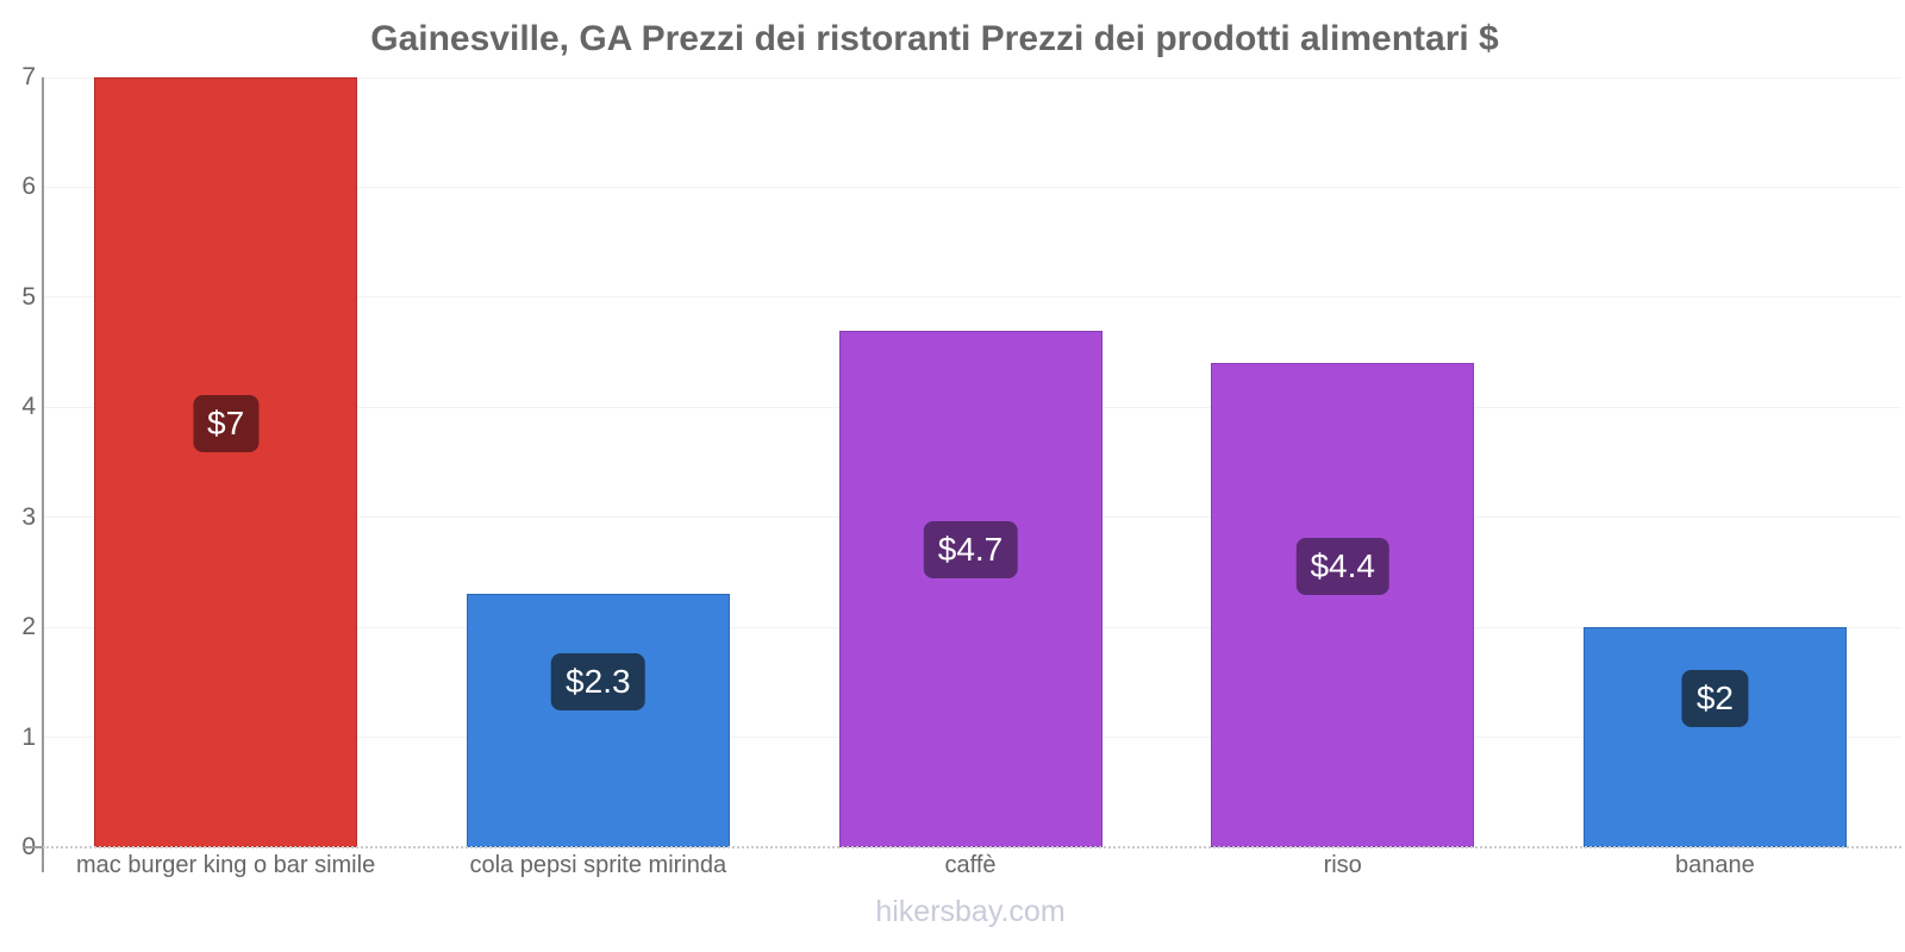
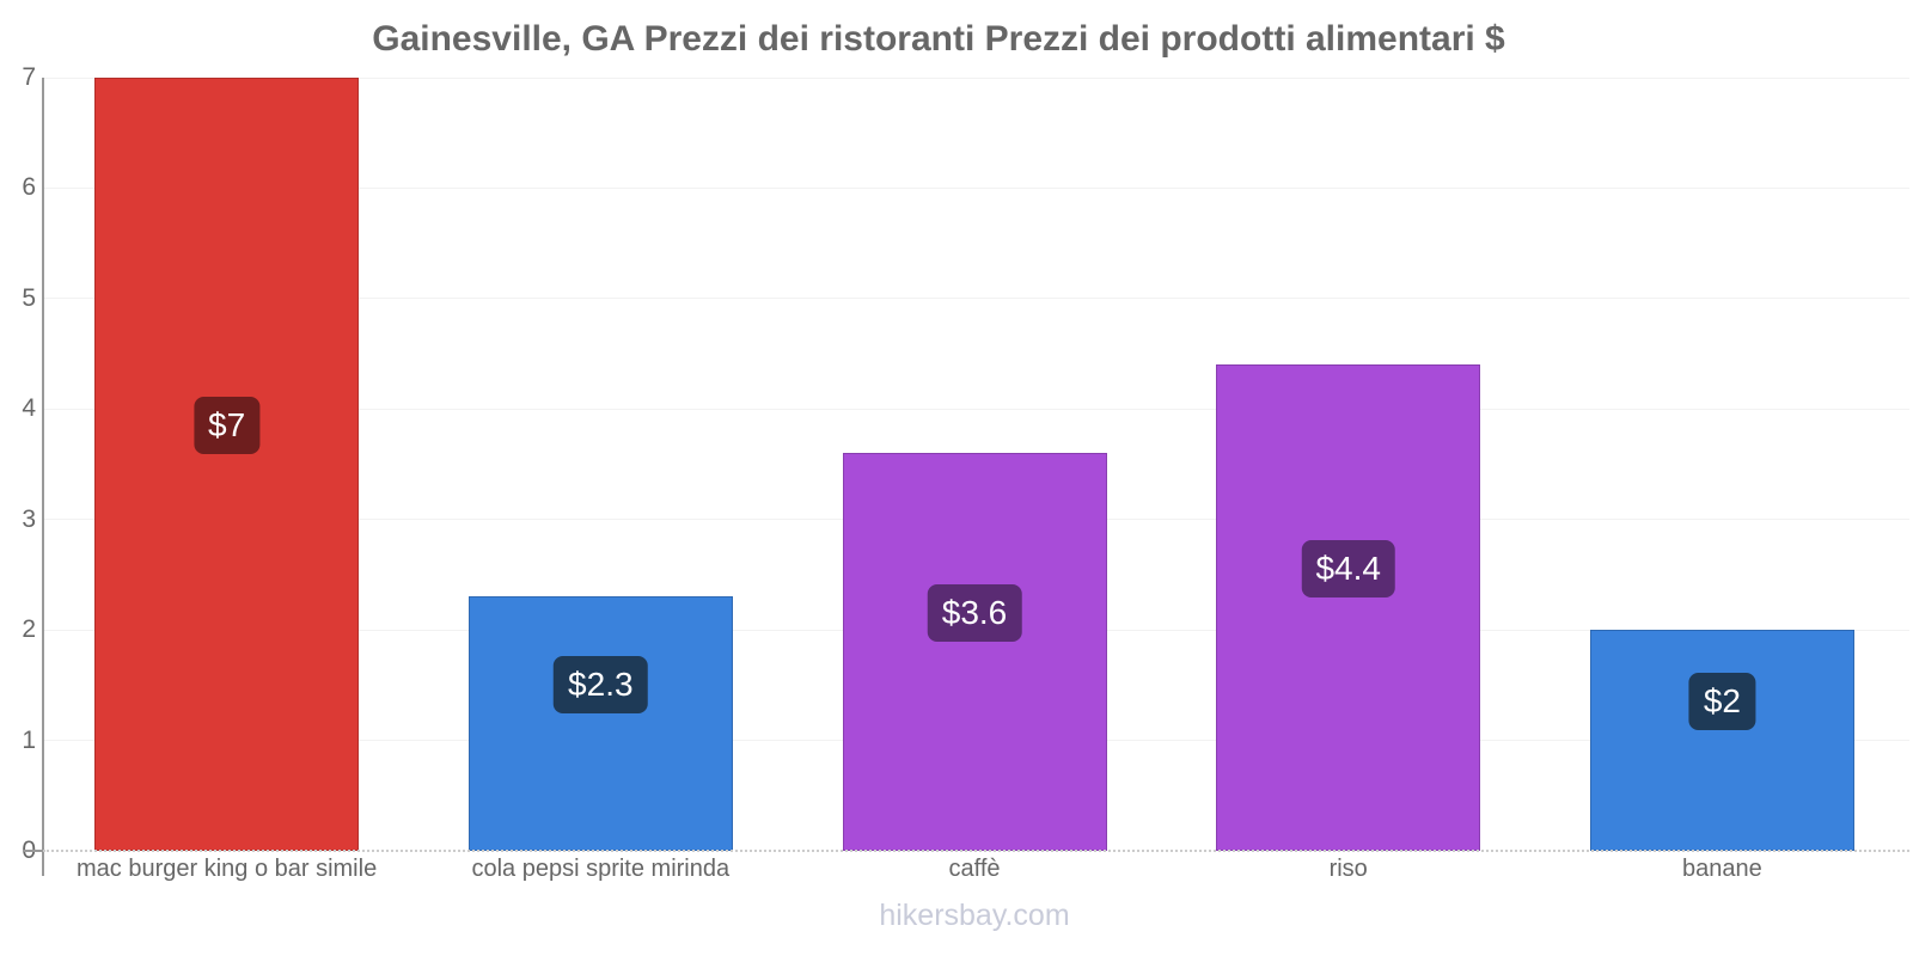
caffè: $4.7 -> $3.6
